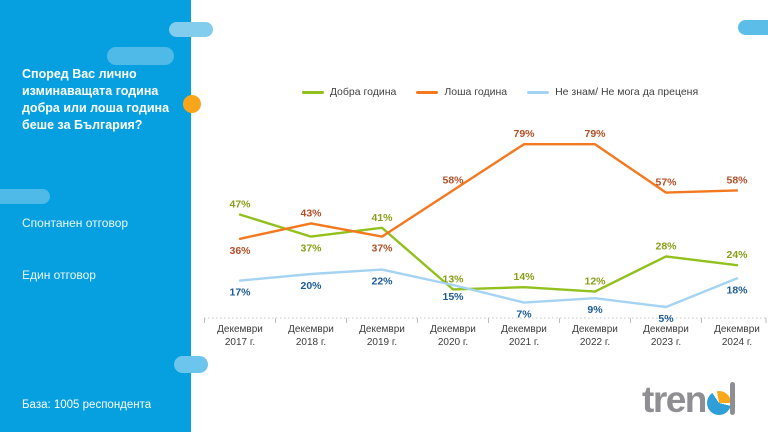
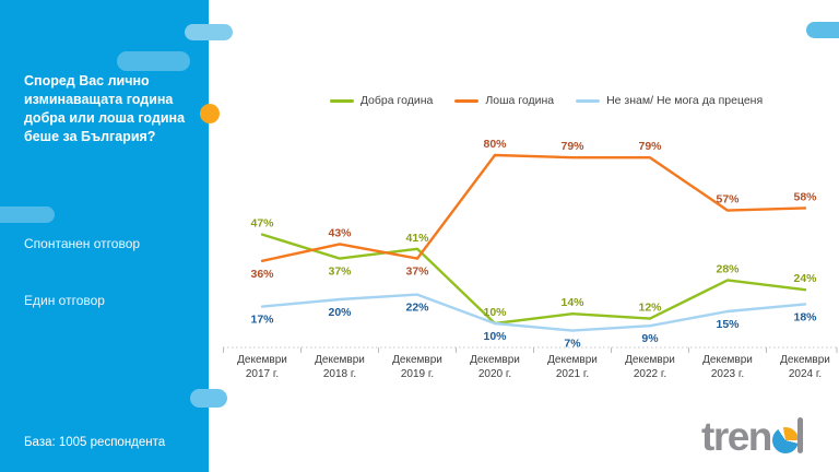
Добра година/Декември 2020 г.: 13% -> 10%
Лоша година/Декември 2020 г.: 58% -> 80%
Не знам/ Не мога да преценя/Декември 2020 г.: 15% -> 10%
Не знам/ Не мога да преценя/Декември 2023 г.: 5% -> 15%
